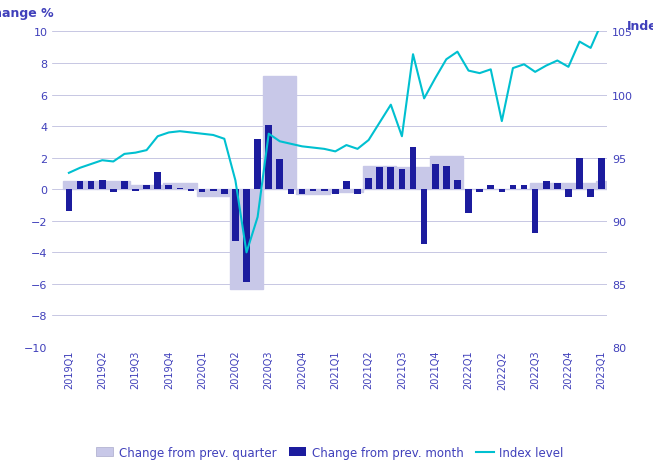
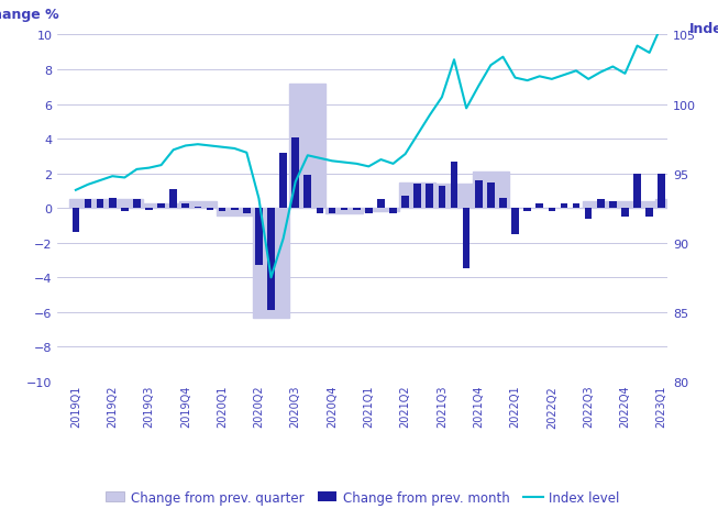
Index level/2020Q3: 96.9 -> 94.4
Index level/2021Q3: 96.7 -> 100.5
Index level/2022Q2: 97.9 -> 101.8
Change from prev. month/2022Q3: -2.8 -> -0.6
